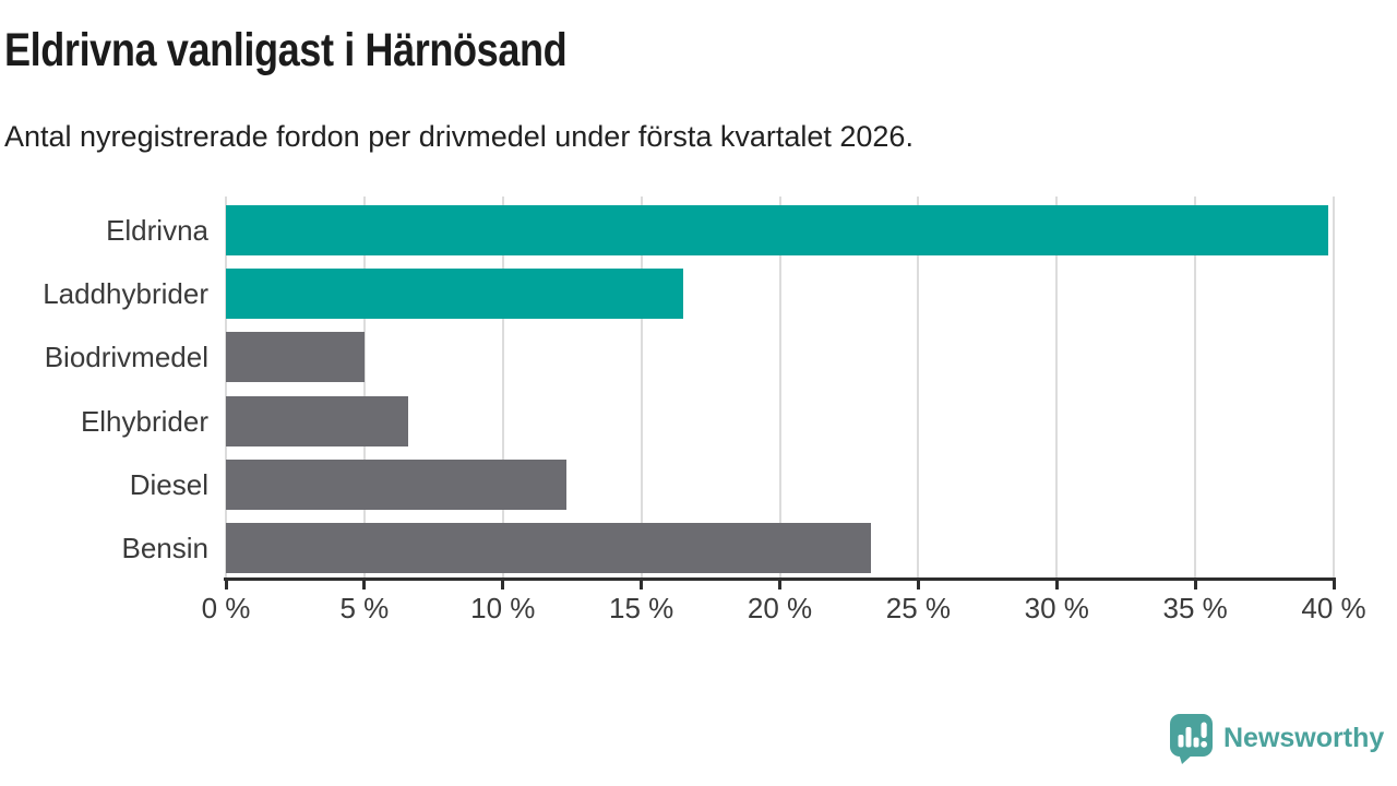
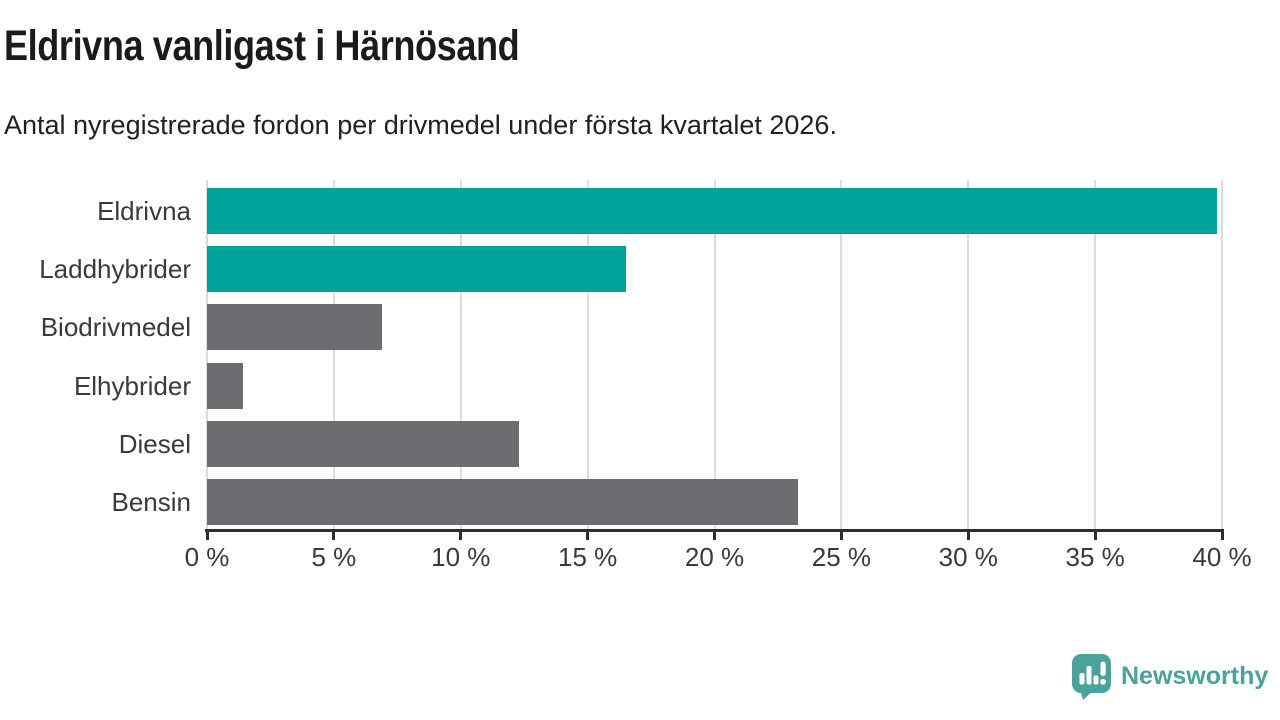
Biodrivmedel: 5.0% -> 6.9%
Elhybrider: 6.6% -> 1.4%
